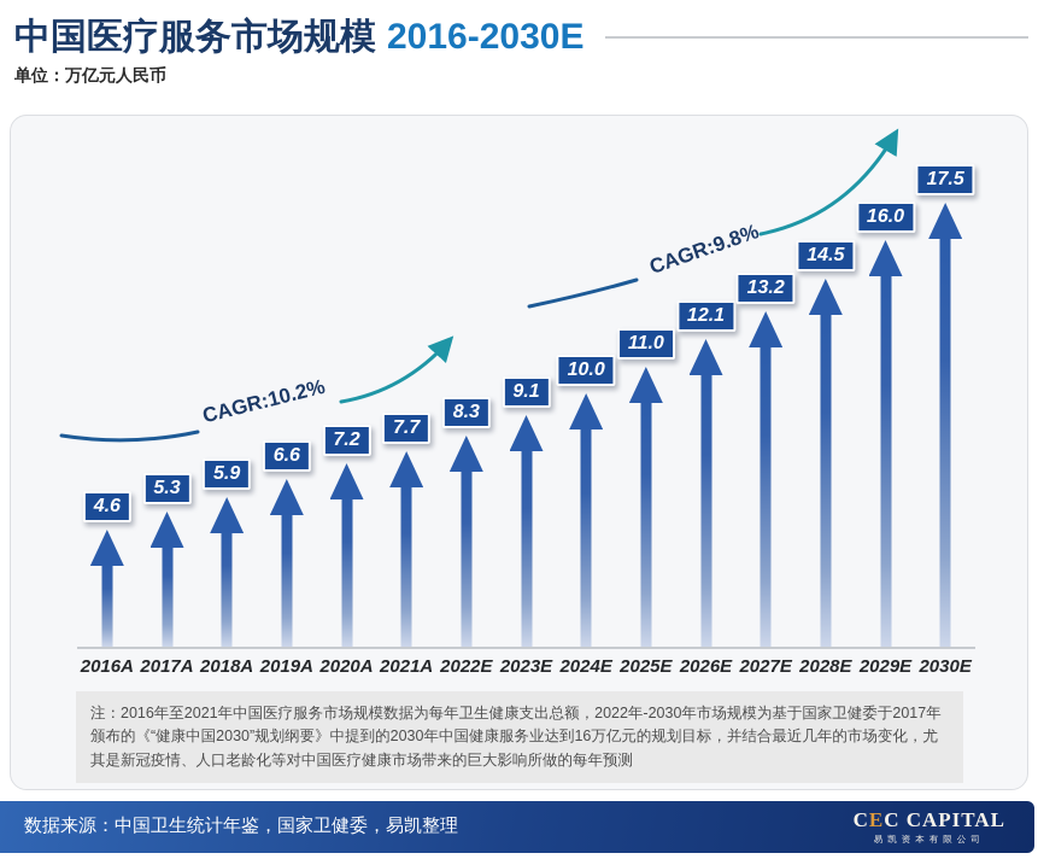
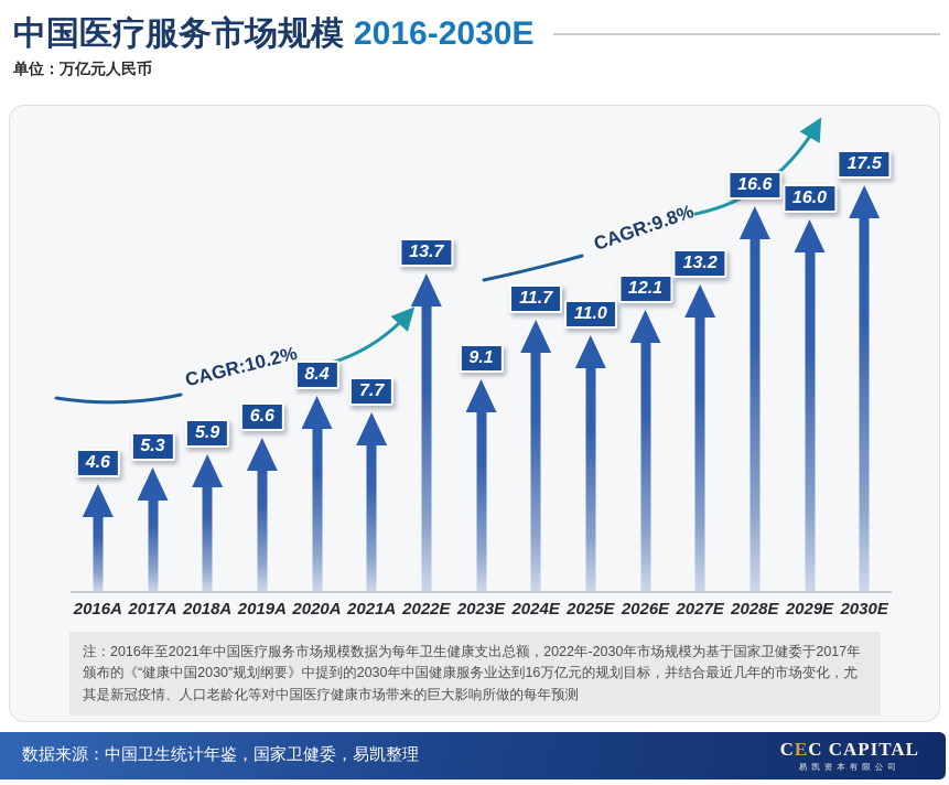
2020A: 7.2 -> 8.4
2022E: 8.3 -> 13.7
2024E: 10.0 -> 11.7
2028E: 14.5 -> 16.6
